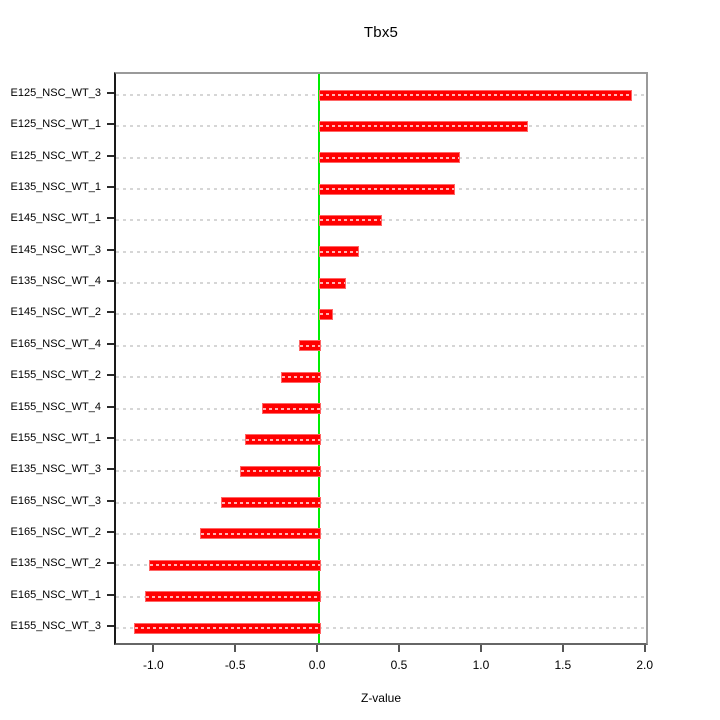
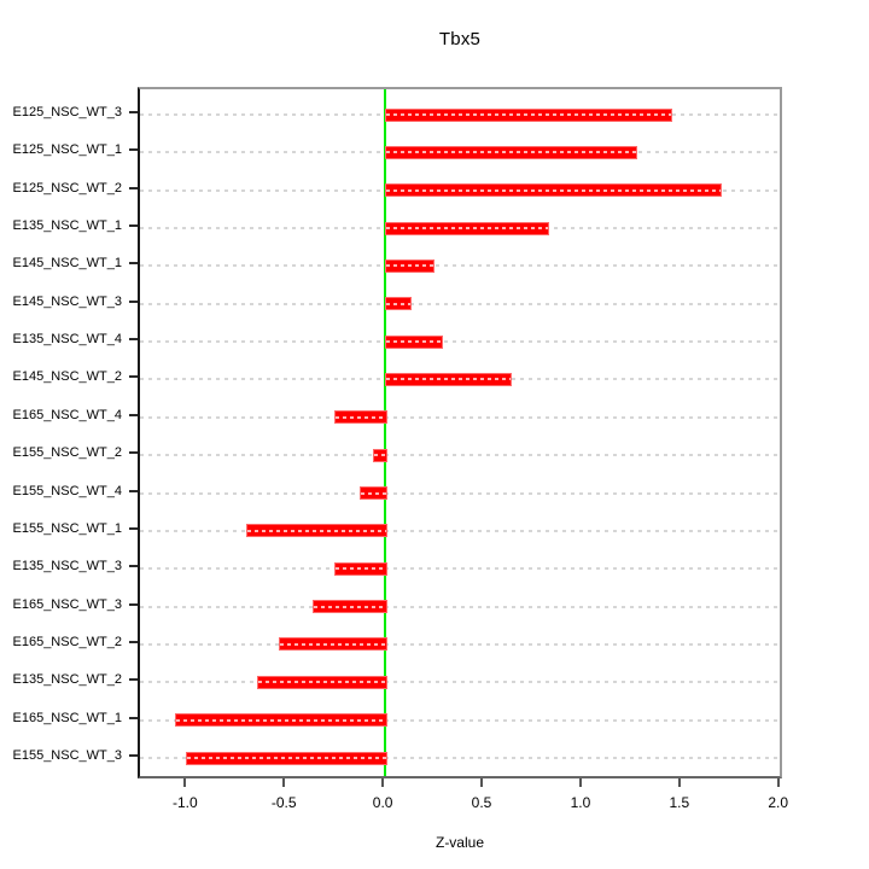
E125_NSC_WT_3: 1.90 -> 1.44
E125_NSC_WT_2: 0.85 -> 1.69
E145_NSC_WT_1: 0.37 -> 0.24
E145_NSC_WT_3: 0.23 -> 0.12
E135_NSC_WT_4: 0.15 -> 0.28
E145_NSC_WT_2: 0.07 -> 0.63
E165_NSC_WT_4: -0.12 -> -0.26
E155_NSC_WT_2: -0.23 -> -0.06
E155_NSC_WT_4: -0.35 -> -0.13
E155_NSC_WT_1: -0.45 -> -0.70
E135_NSC_WT_3: -0.48 -> -0.26
E165_NSC_WT_3: -0.60 -> -0.37
E165_NSC_WT_2: -0.73 -> -0.54
E135_NSC_WT_2: -1.04 -> -0.65
E155_NSC_WT_3: -1.13 -> -1.01
